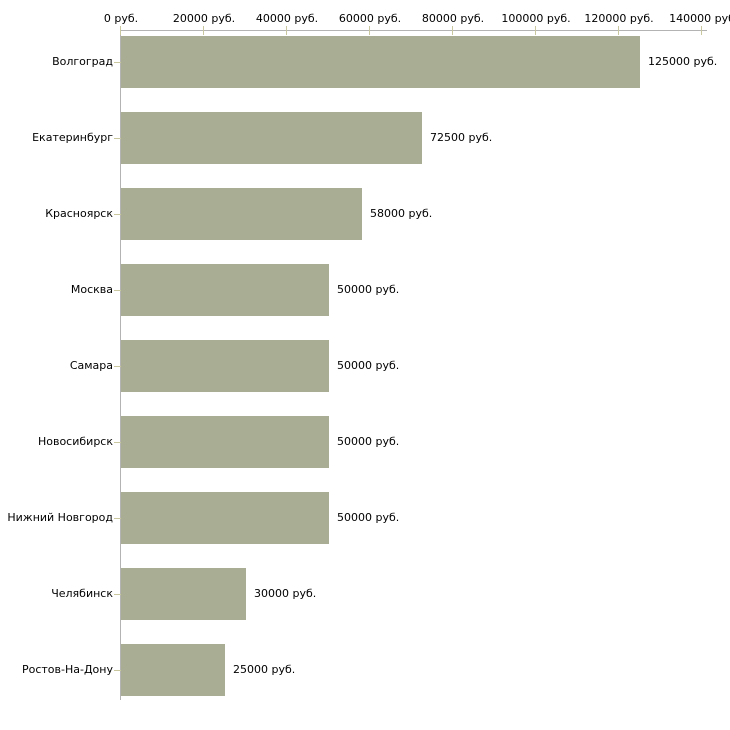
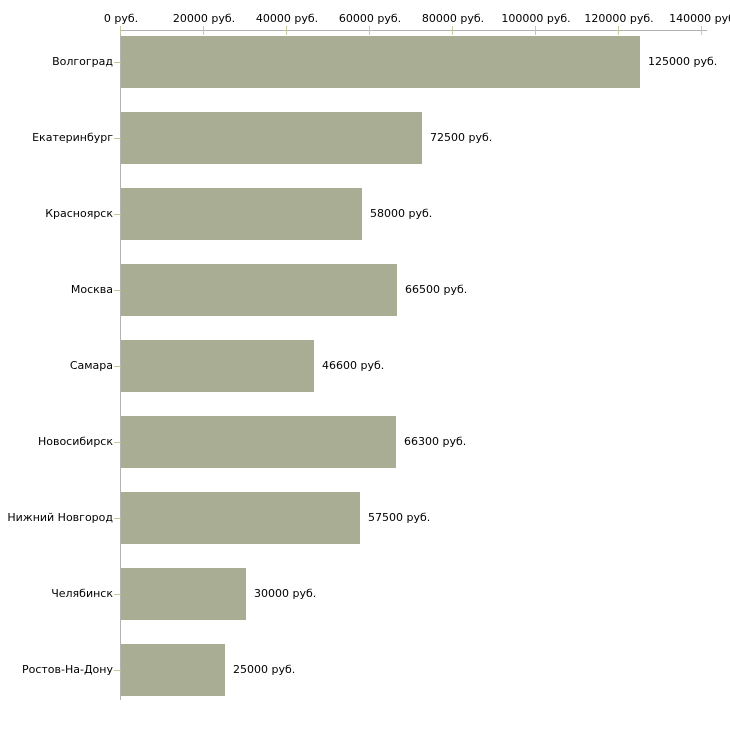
Москва: 50000 -> 66500
Самара: 50000 -> 46600
Новосибирск: 50000 -> 66300
Нижний Новгород: 50000 -> 57500
